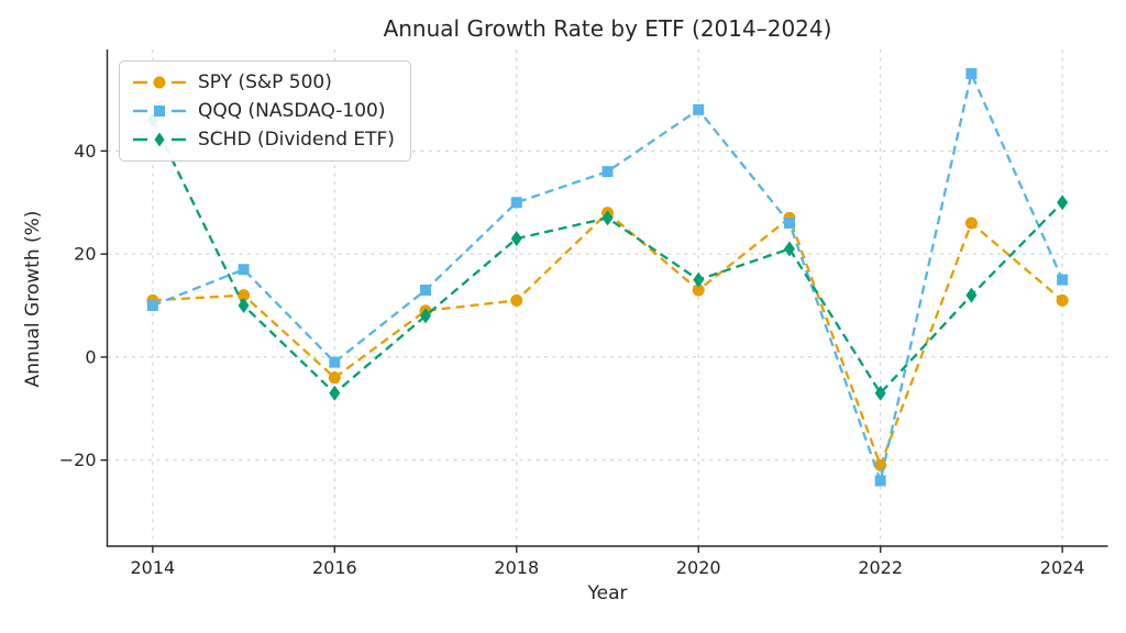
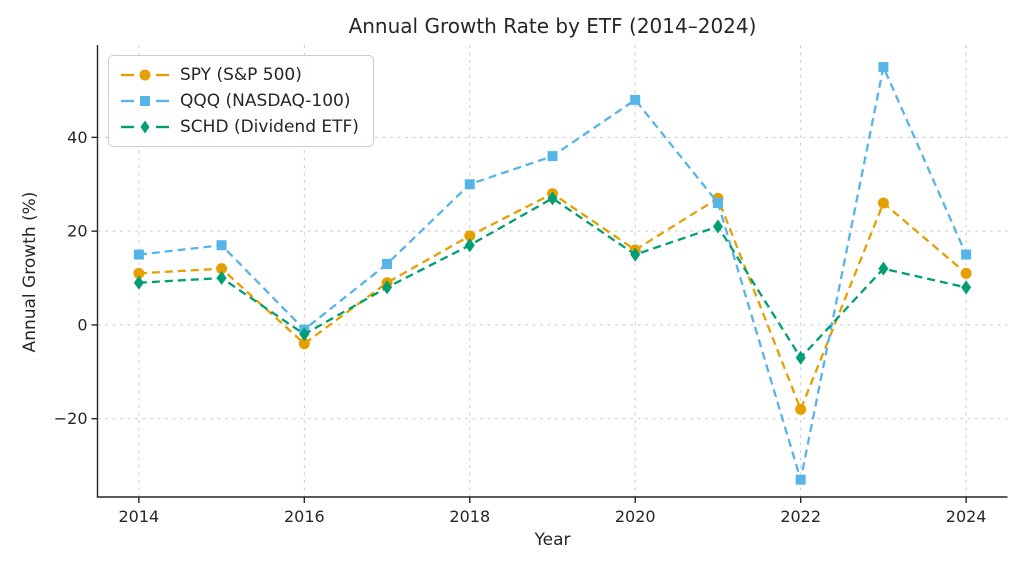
QQQ (NASDAQ-100)/2014: 10 -> 15
SCHD (Dividend ETF)/2014: 46 -> 9
SCHD (Dividend ETF)/2016: -7 -> -2
SPY (S&P 500)/2018: 11 -> 19
SCHD (Dividend ETF)/2018: 23 -> 17
SPY (S&P 500)/2020: 13 -> 16
SPY (S&P 500)/2022: -21 -> -18
QQQ (NASDAQ-100)/2022: -24 -> -33
SCHD (Dividend ETF)/2024: 30 -> 8
